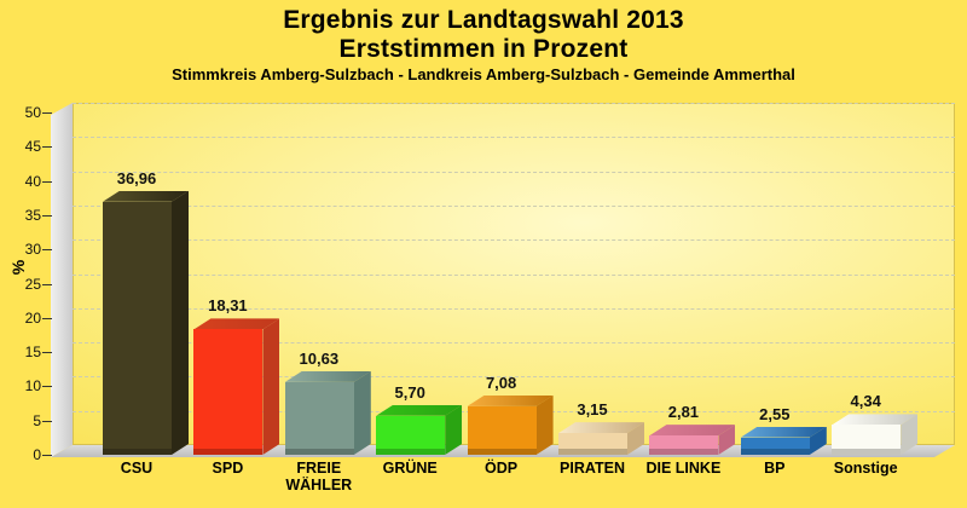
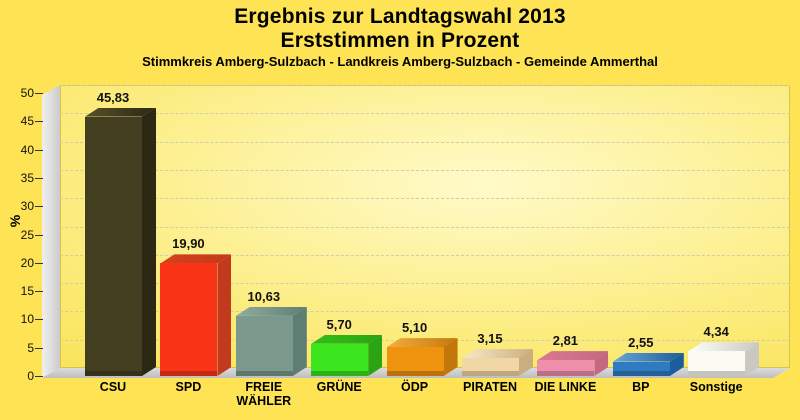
CSU: 36,96 -> 45,83
SPD: 18,31 -> 19,90
ÖDP: 7,08 -> 5,10
